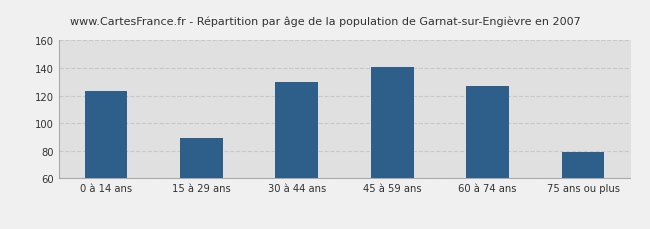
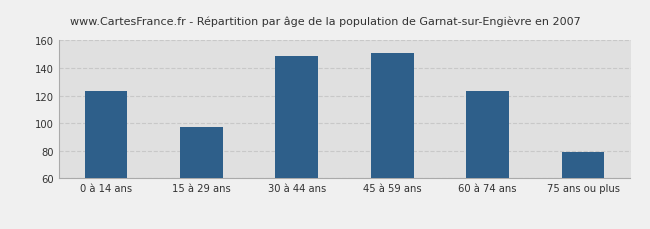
15 à 29 ans: 89 -> 97
30 à 44 ans: 130 -> 149
45 à 59 ans: 141 -> 151
60 à 74 ans: 127 -> 123
